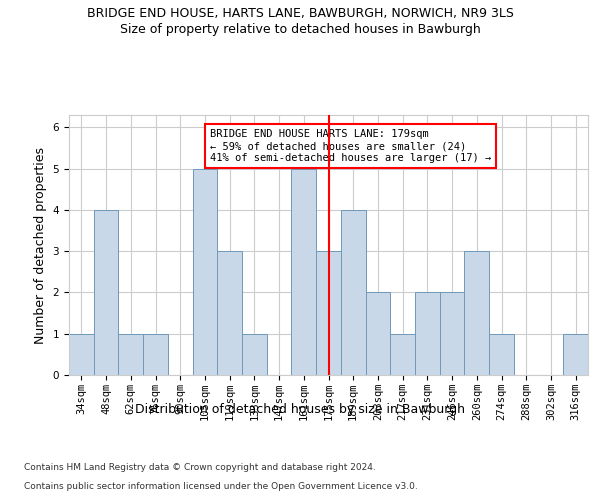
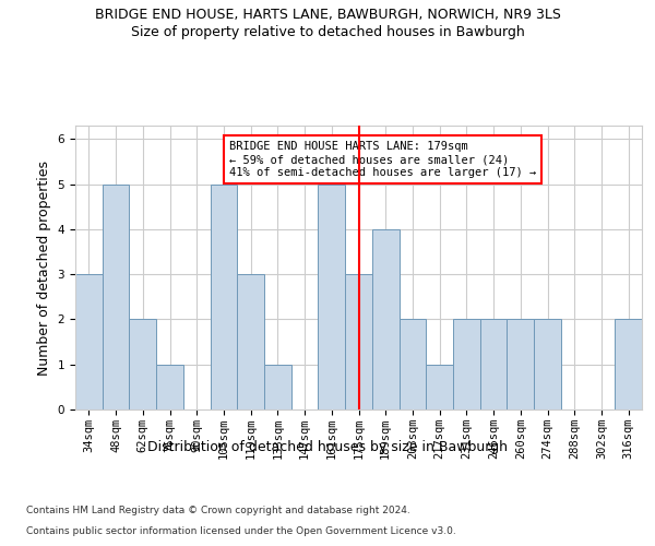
34sqm: 1 -> 3
48sqm: 4 -> 5
62sqm: 1 -> 2
260sqm: 3 -> 2
274sqm: 1 -> 2
316sqm: 1 -> 2
